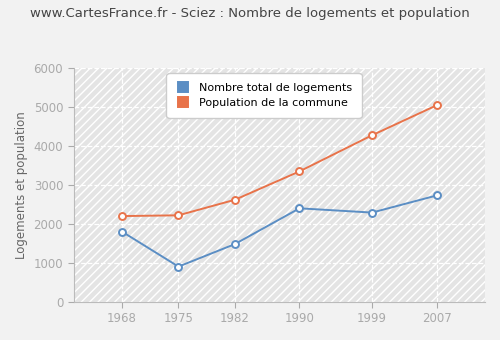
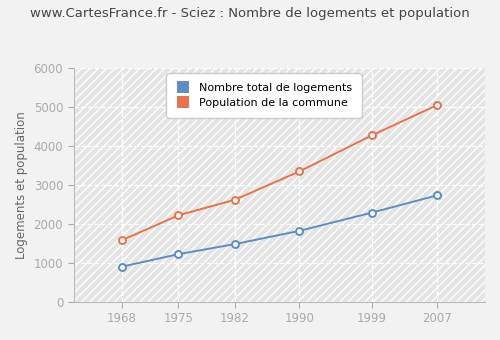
Nombre total de logements/1968: 1800 -> 900
Population de la commune/1968: 2200 -> 1580
Nombre total de logements/1975: 900 -> 1220
Nombre total de logements/1990: 2400 -> 1820
